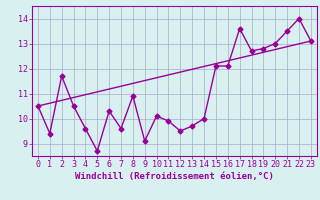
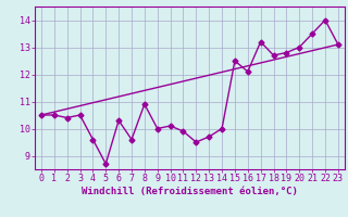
1: 9.4 -> 10.5
2: 11.7 -> 10.4
9: 9.1 -> 10.0
15: 12.1 -> 12.5
17: 13.6 -> 13.2
